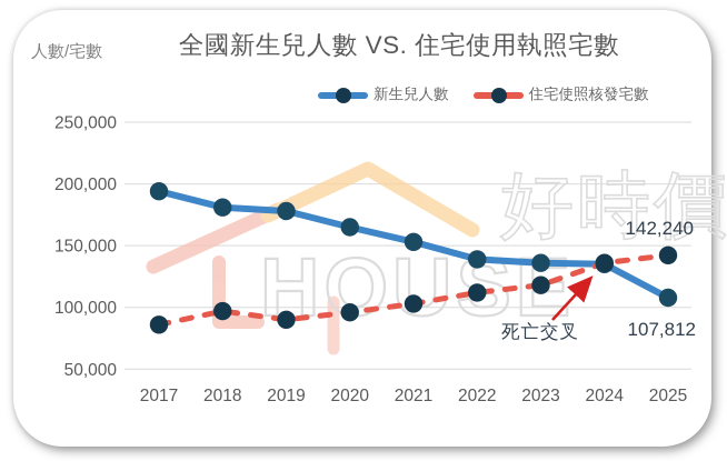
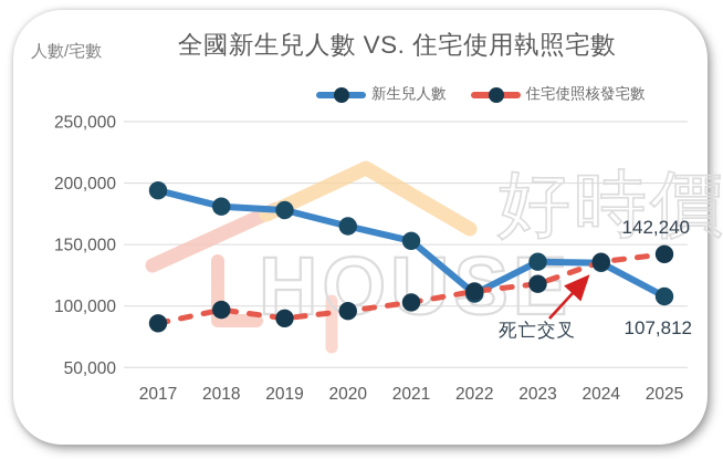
新生兒人數/2022: 139000 -> 110000
